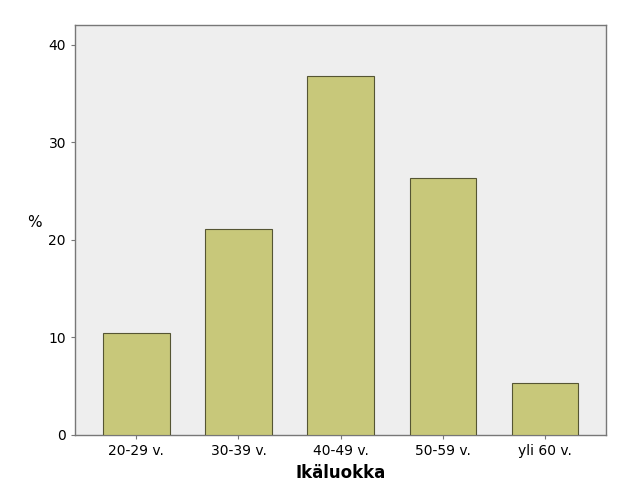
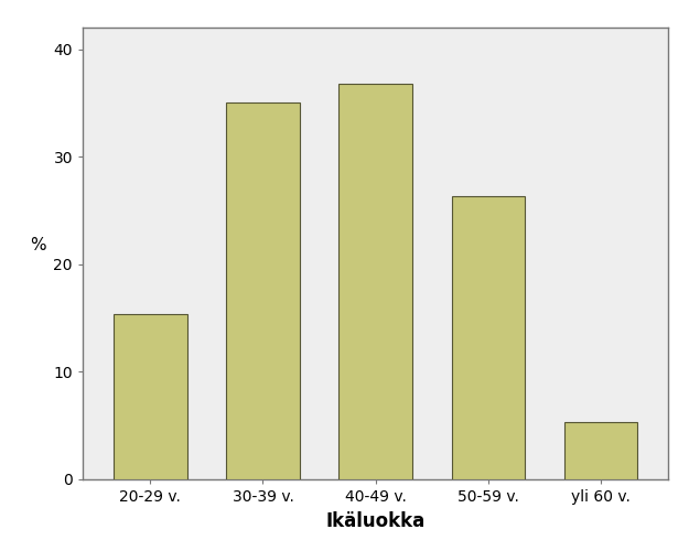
20-29 v.: 10.5 -> 15.4
30-39 v.: 21.1 -> 35.0
